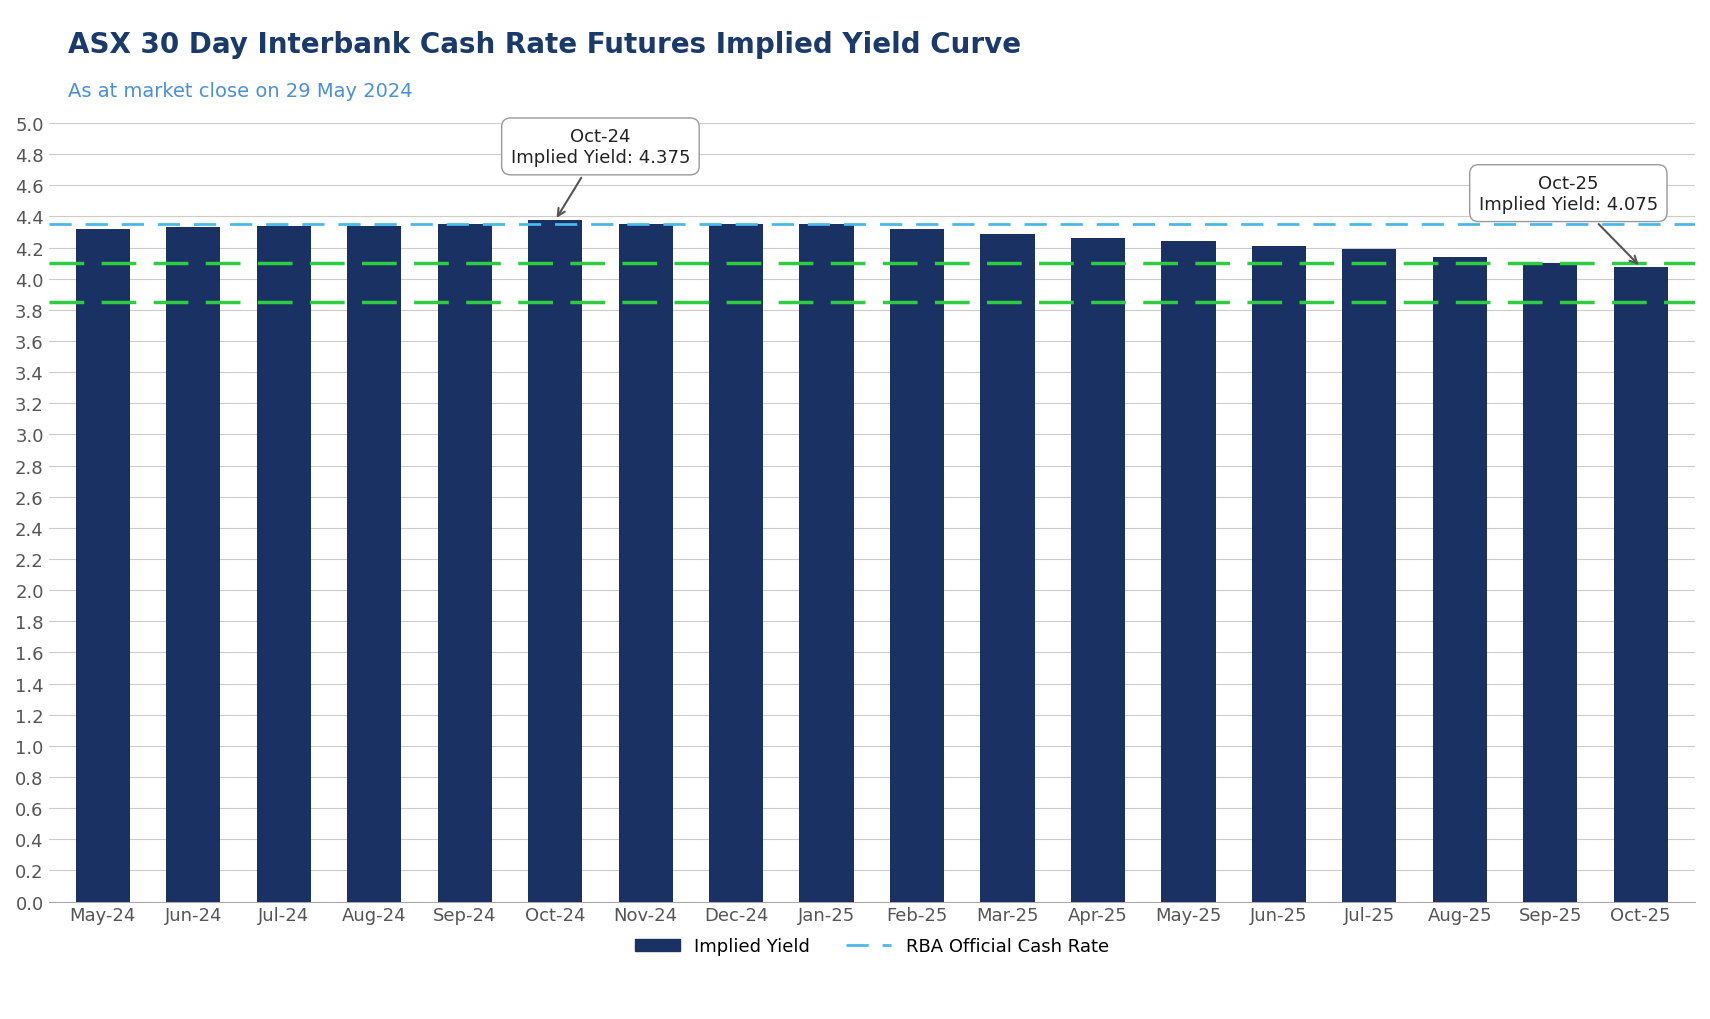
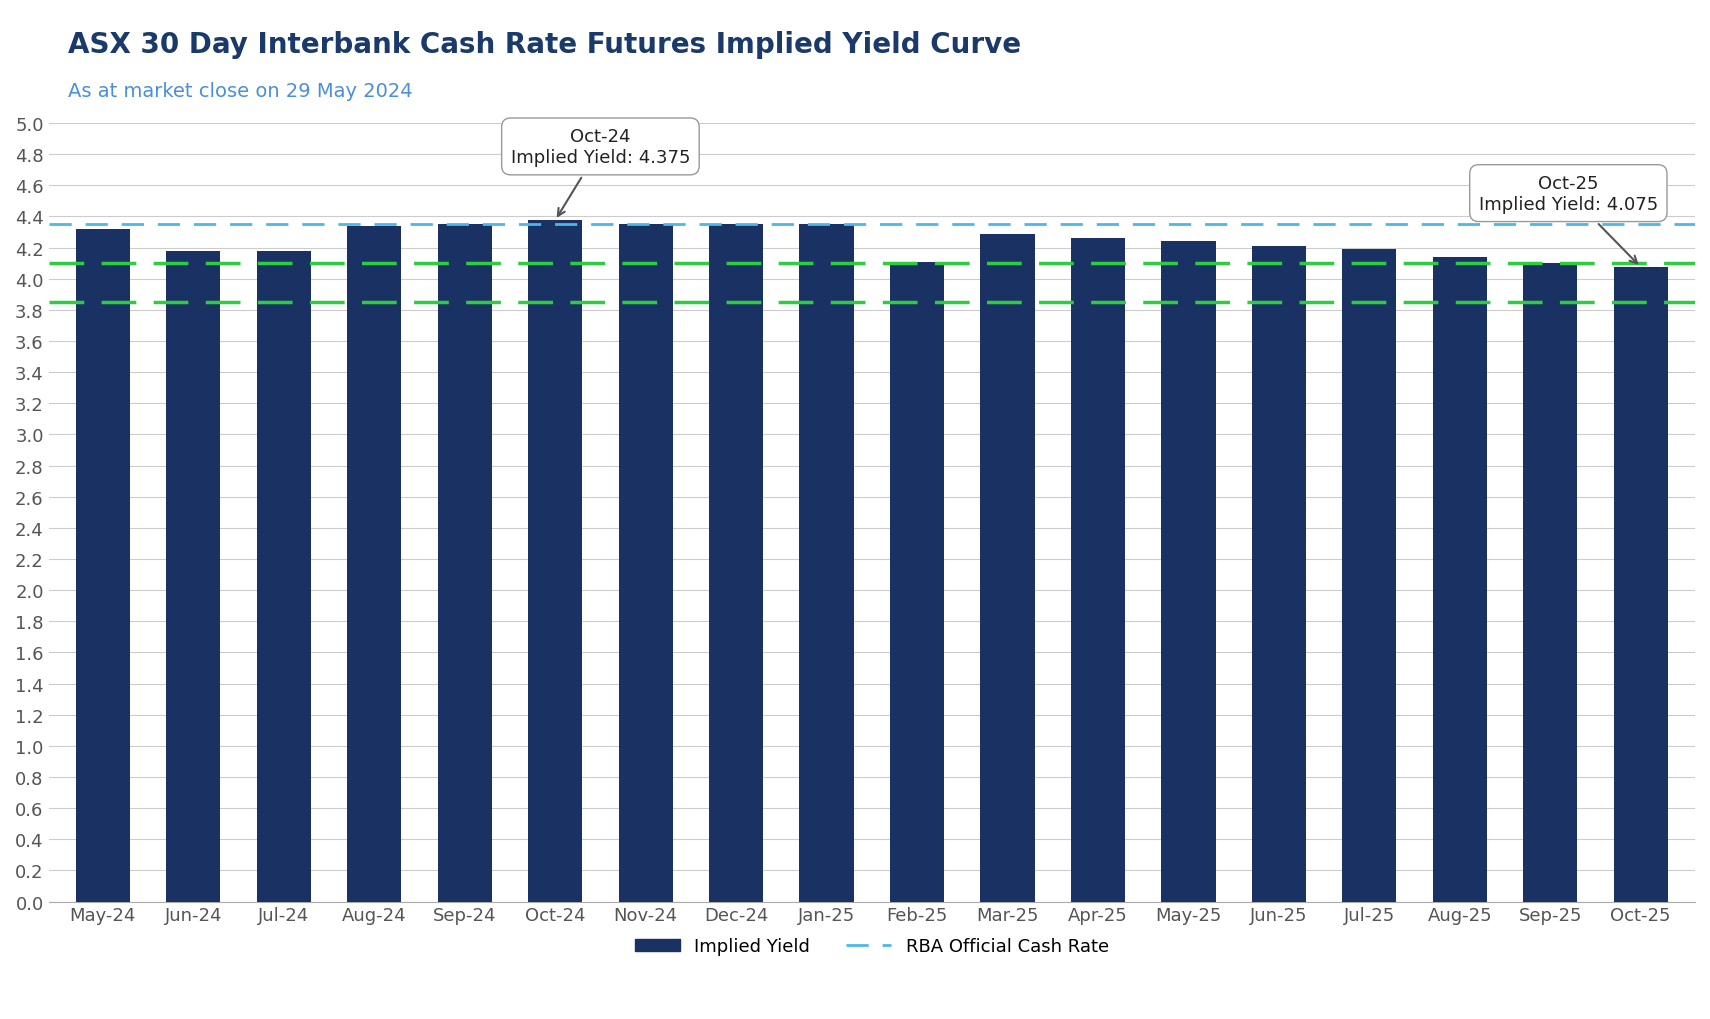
Jun-24: 4.33 -> 4.18
Jul-24: 4.34 -> 4.18
Feb-25: 4.32 -> 4.11
